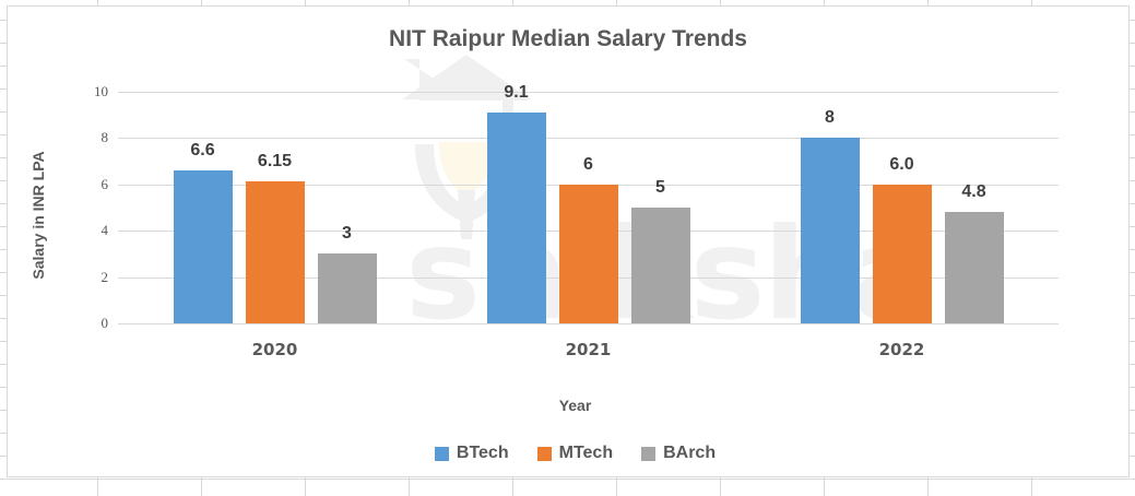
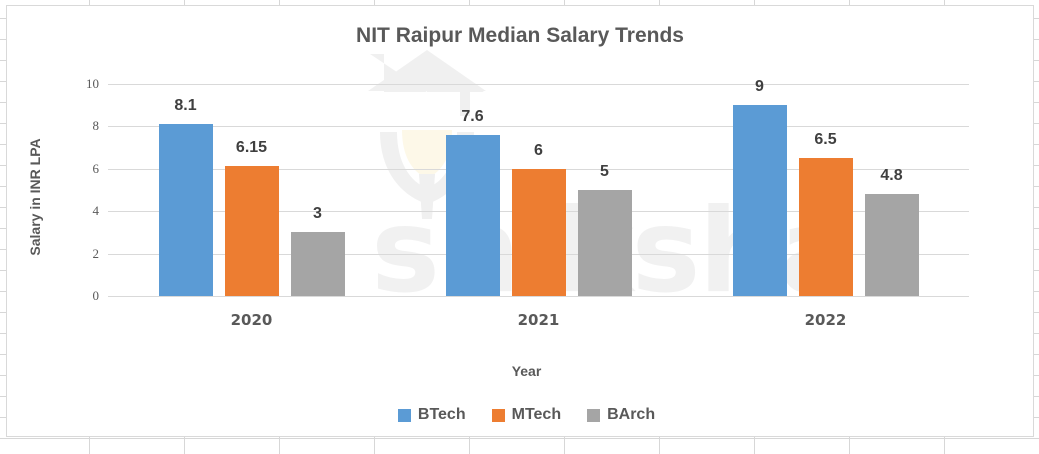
BTech/2020: 6.6 -> 8.1
BTech/2021: 9.1 -> 7.6
BTech/2022: 8 -> 9
MTech/2022: 6.0 -> 6.5
